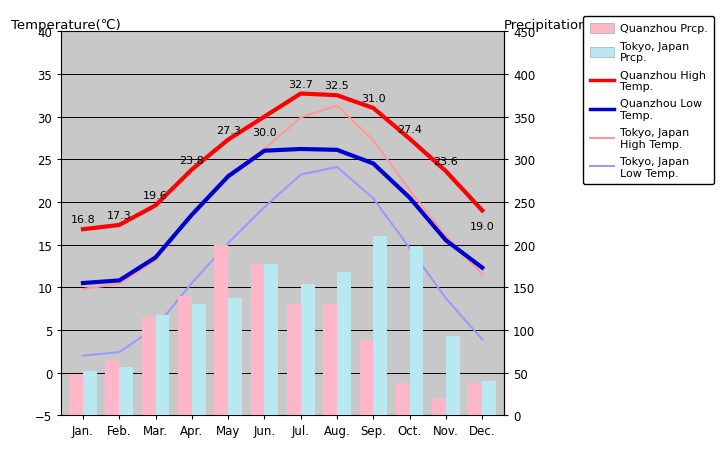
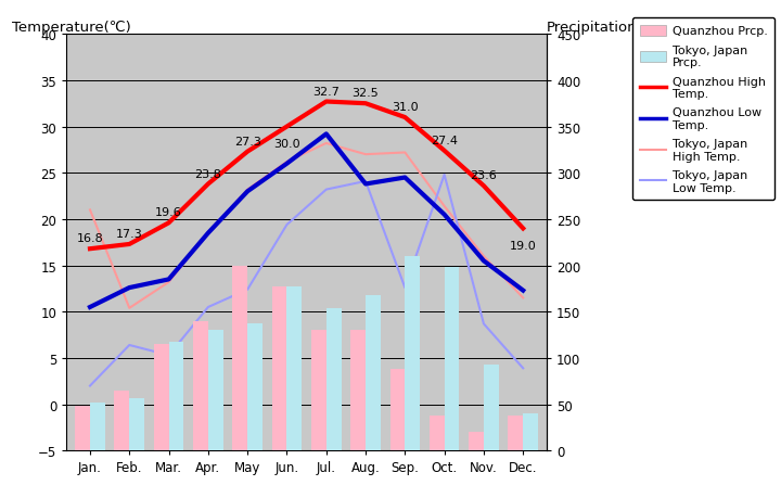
Tokyo, Japan High Temp./Jan.: 9.8 -> 21.0
Quanzhou Low Temp./Feb.: 10.8 -> 12.6
Tokyo, Japan Low Temp./Feb.: 2.4 -> 6.4
Tokyo, Japan Low Temp./May: 15.2 -> 12.4
Quanzhou Low Temp./Jul.: 26.2 -> 29.2
Tokyo, Japan High Temp./Jul.: 29.9 -> 28.2
Quanzhou Low Temp./Aug.: 26.1 -> 23.8
Tokyo, Japan High Temp./Aug.: 31.3 -> 27.0
Tokyo, Japan Low Temp./Sep.: 20.4 -> 12.6
Tokyo, Japan Low Temp./Oct.: 14.6 -> 24.8
